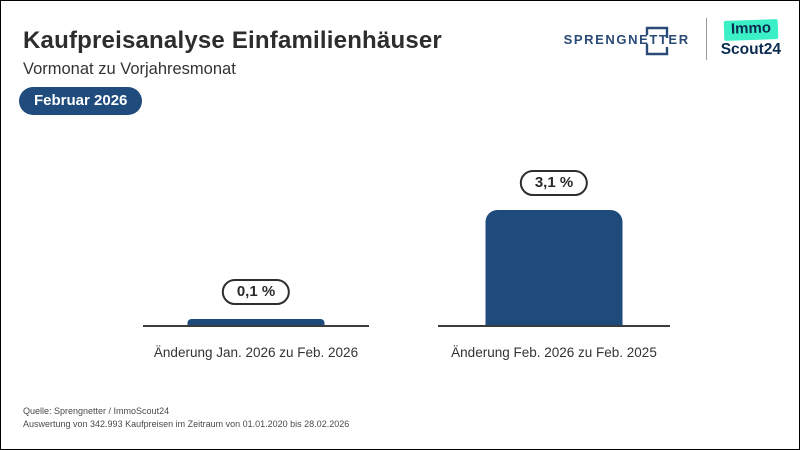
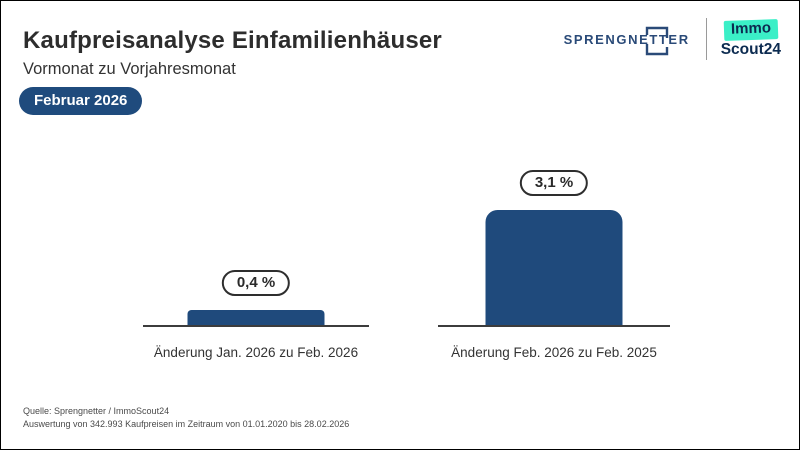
Änderung Jan. 2026 zu Feb. 2026: 0,1 -> 0,4
